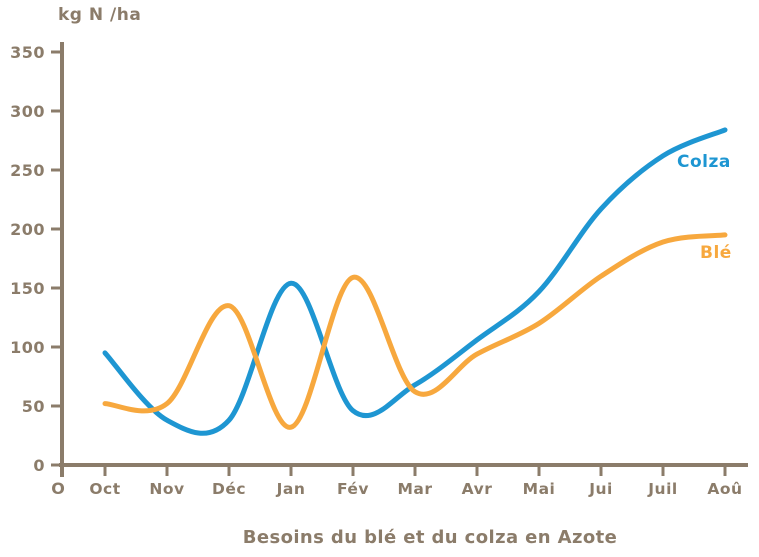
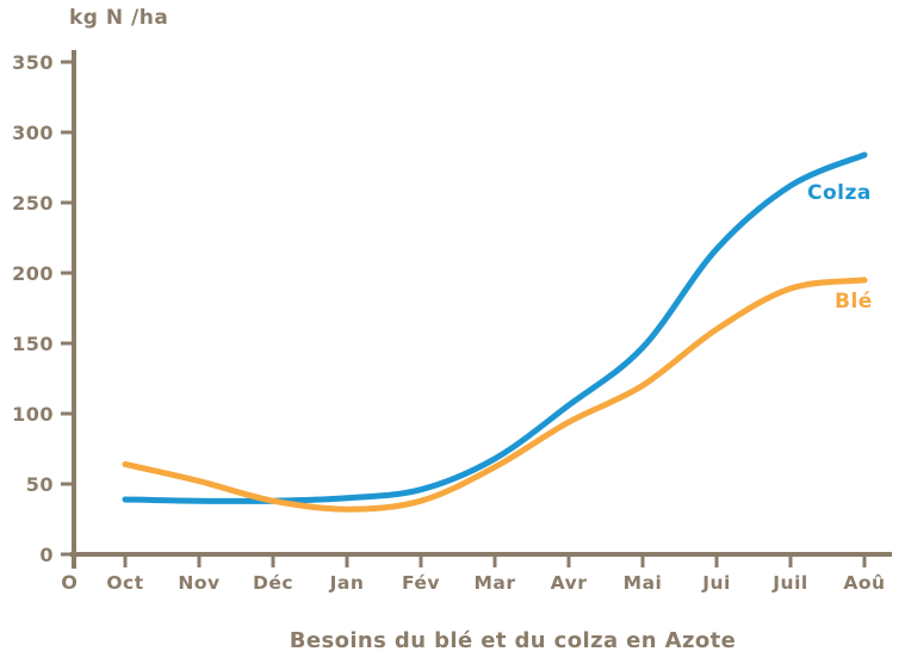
Colza/Oct: 95 -> 39
Blé/Oct: 52 -> 64
Blé/Déc: 135 -> 38
Colza/Jan: 154 -> 40
Blé/Fév: 159 -> 38
